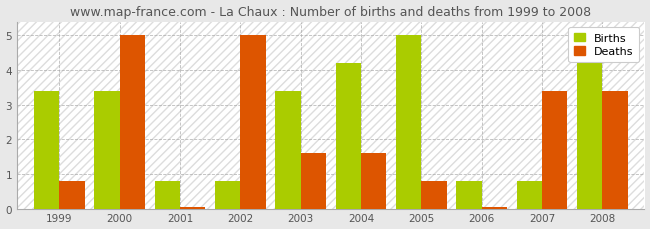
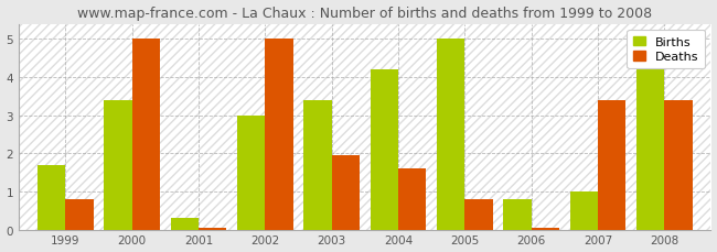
Births/1999: 3.4 -> 1.7
Births/2001: 0.8 -> 0.3
Births/2002: 0.8 -> 3.0
Deaths/2003: 1.60 -> 1.95
Births/2007: 0.8 -> 1.0
